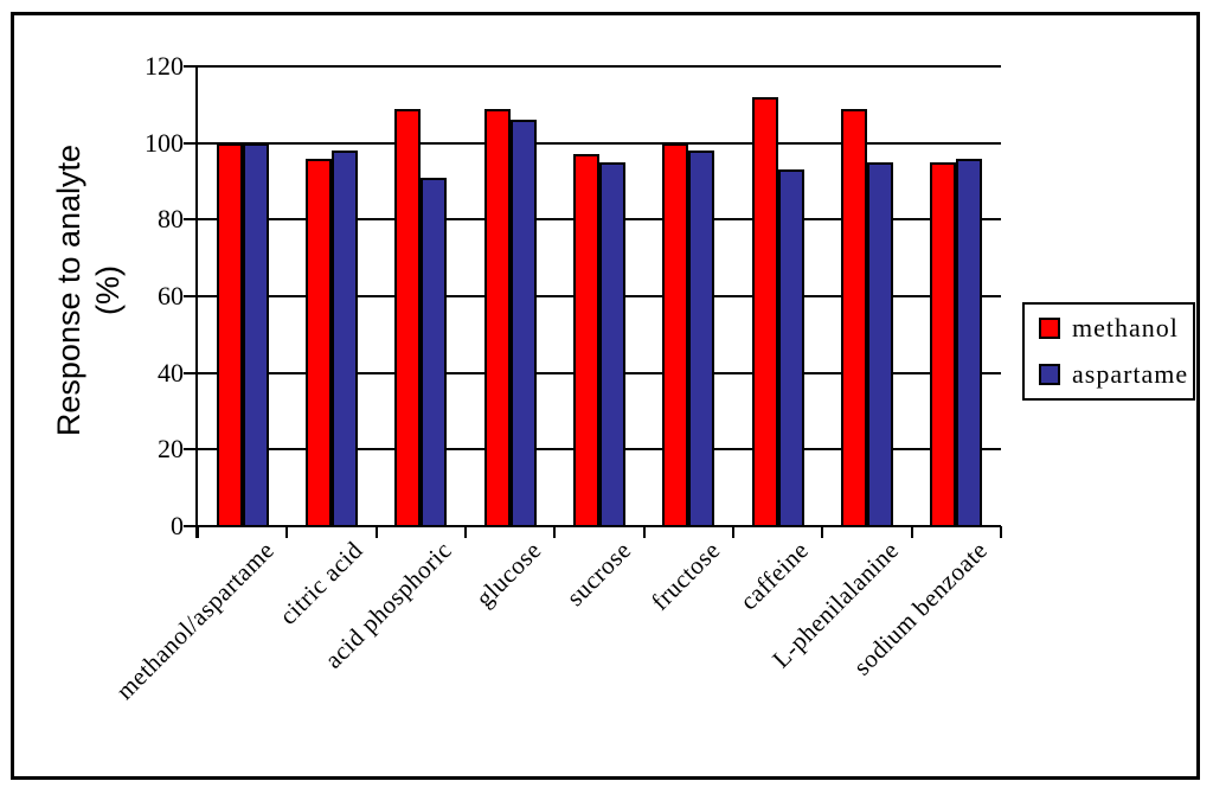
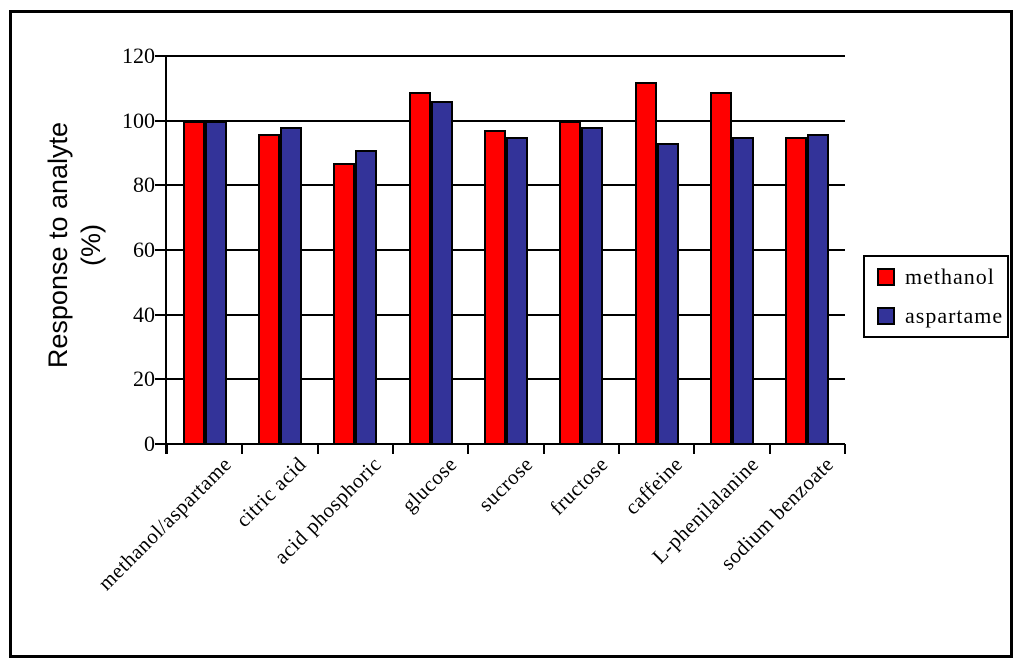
methanol/acid phosphoric: 109 -> 87
